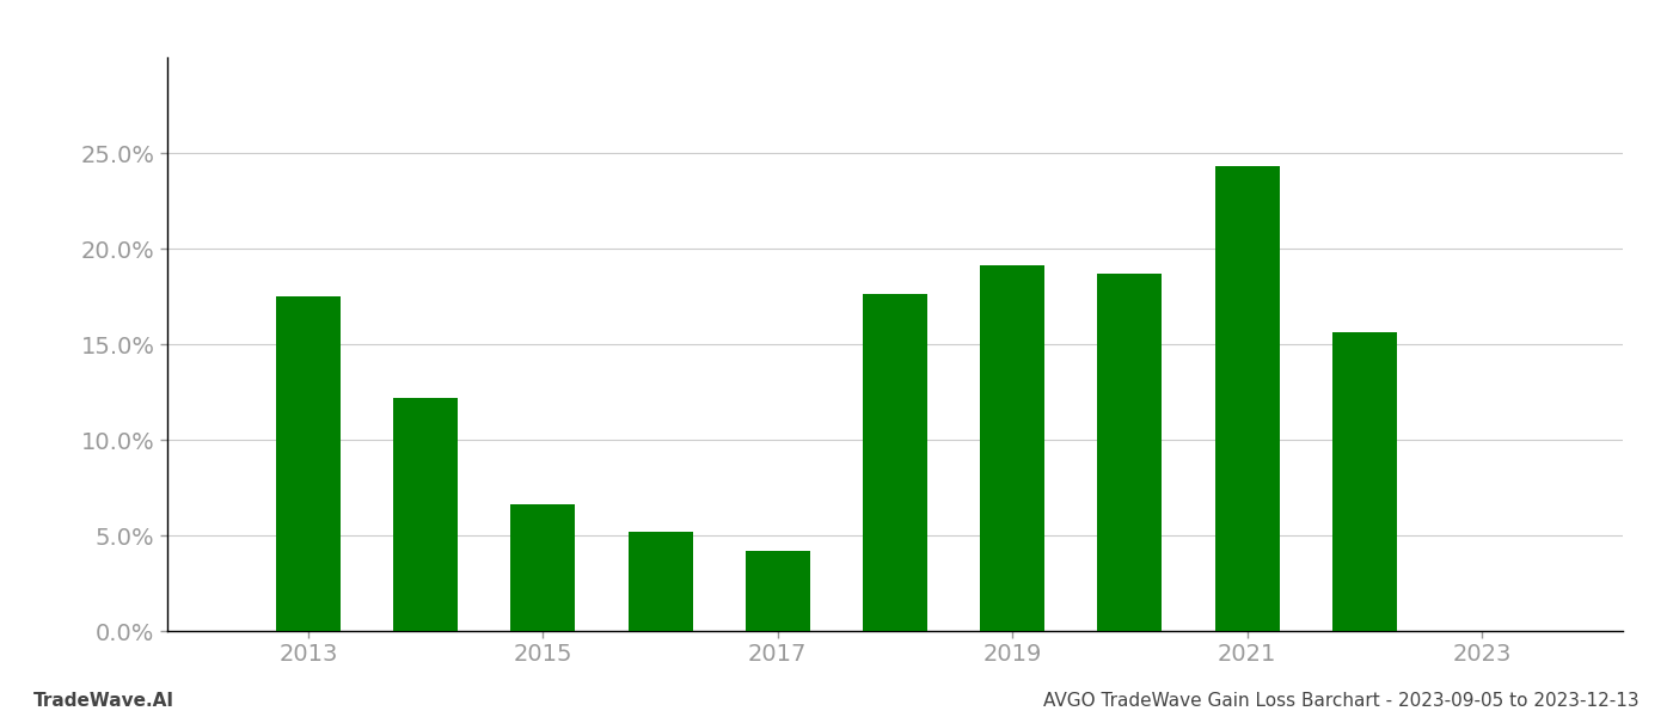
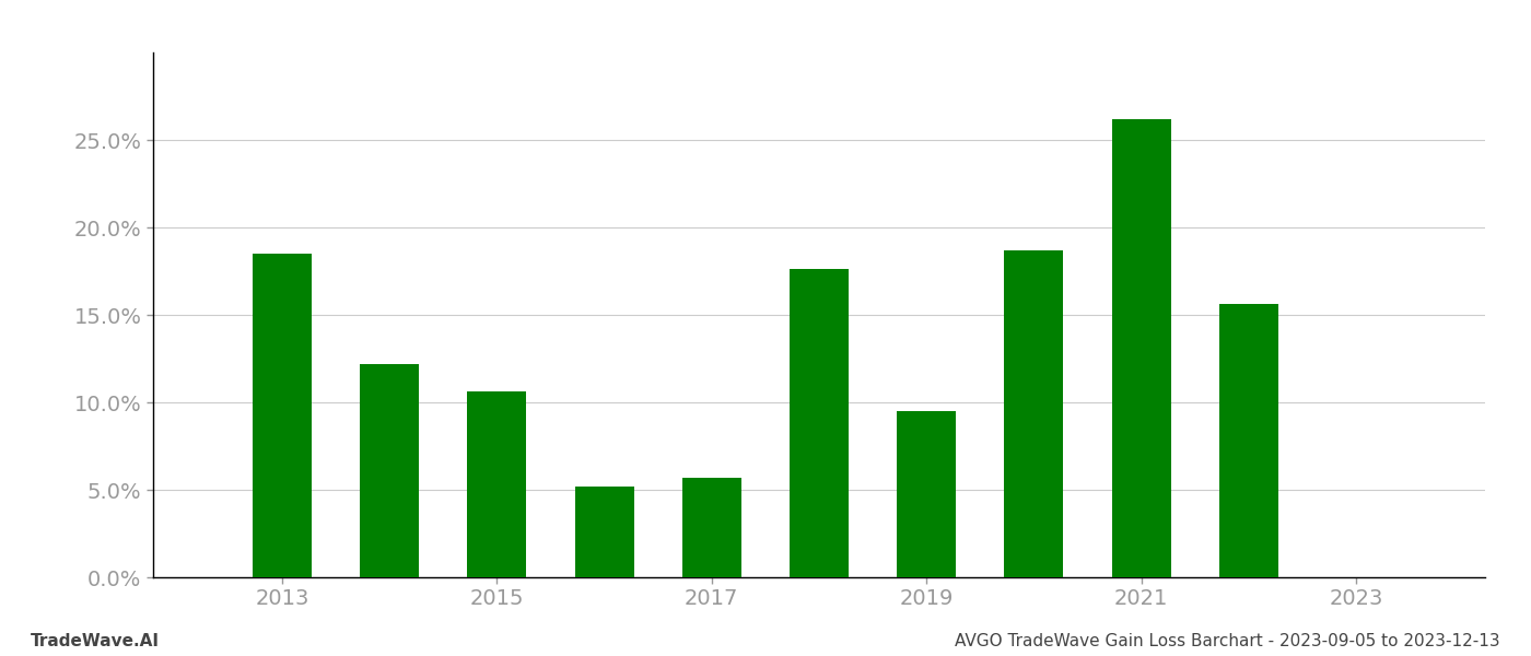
2013: 17.5% -> 18.5%
2015: 6.6% -> 10.6%
2017: 4.2% -> 5.7%
2019: 19.1% -> 9.5%
2021: 24.3% -> 26.2%
